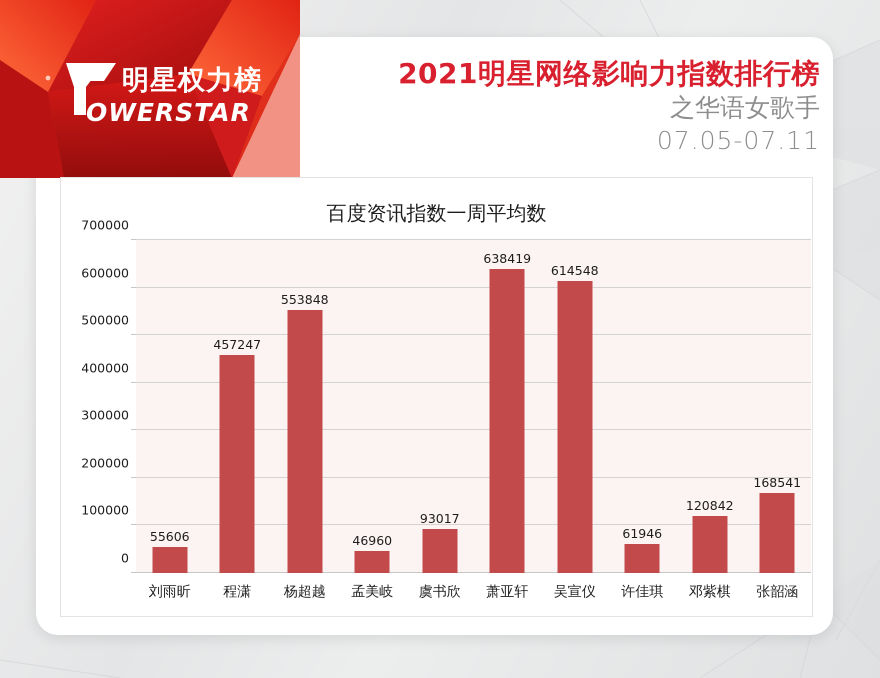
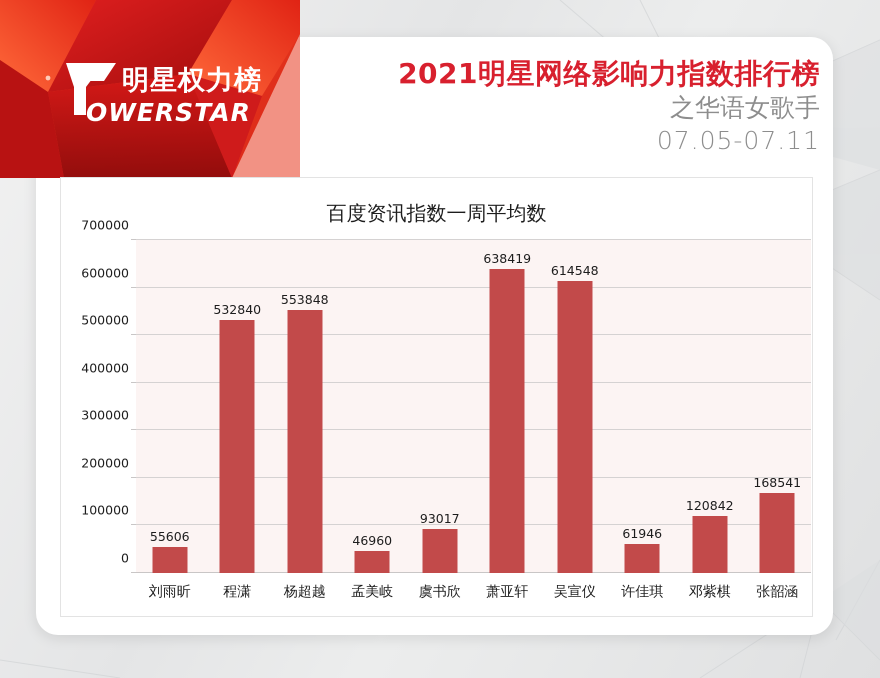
程潇: 457247 -> 532840
